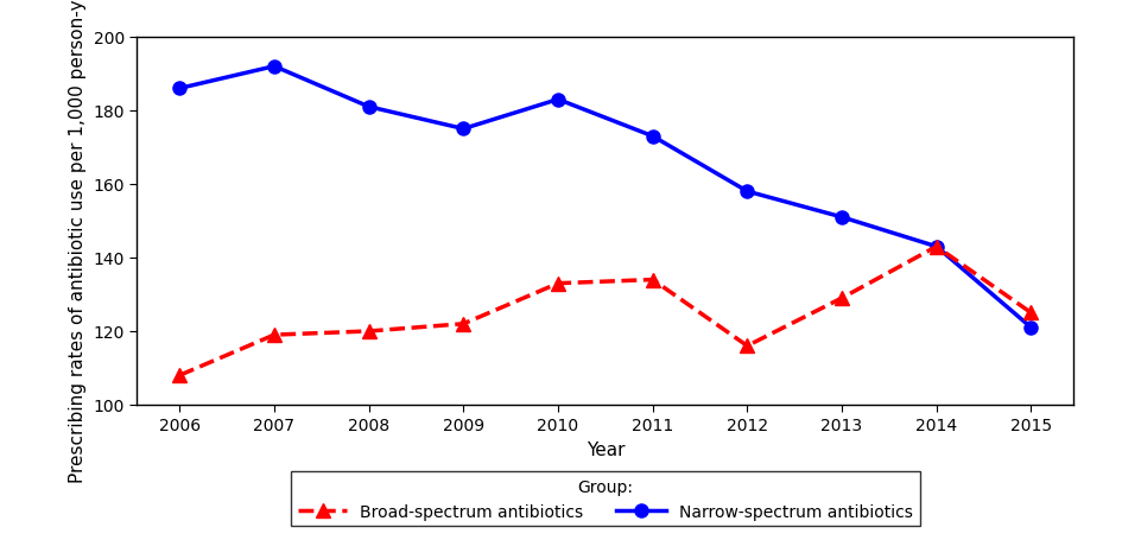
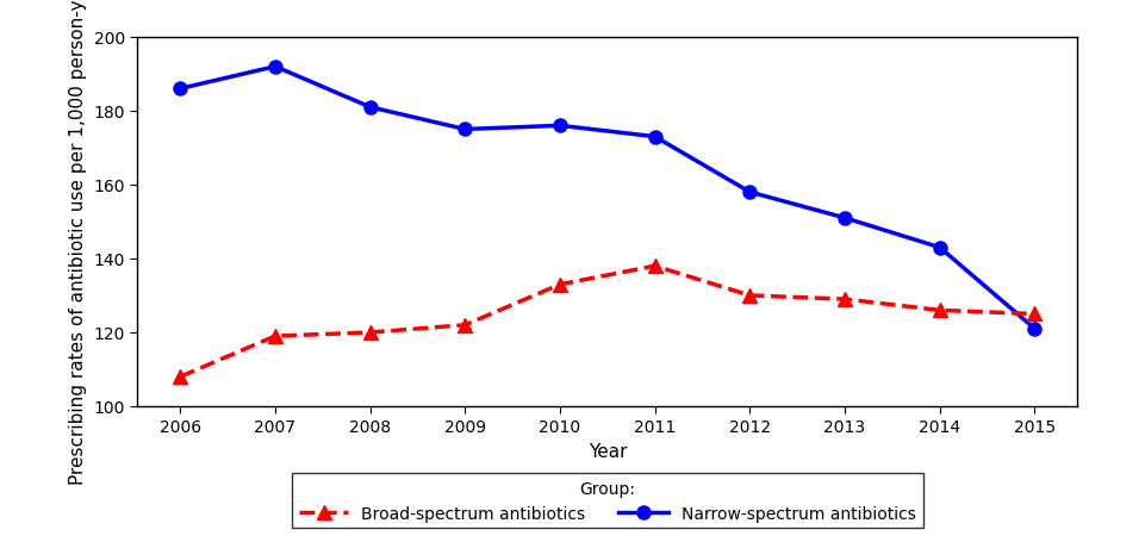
Narrow-spectrum antibiotics/2010: 183 -> 176
Broad-spectrum antibiotics/2011: 134 -> 138
Broad-spectrum antibiotics/2012: 116 -> 130
Broad-spectrum antibiotics/2014: 143 -> 126
